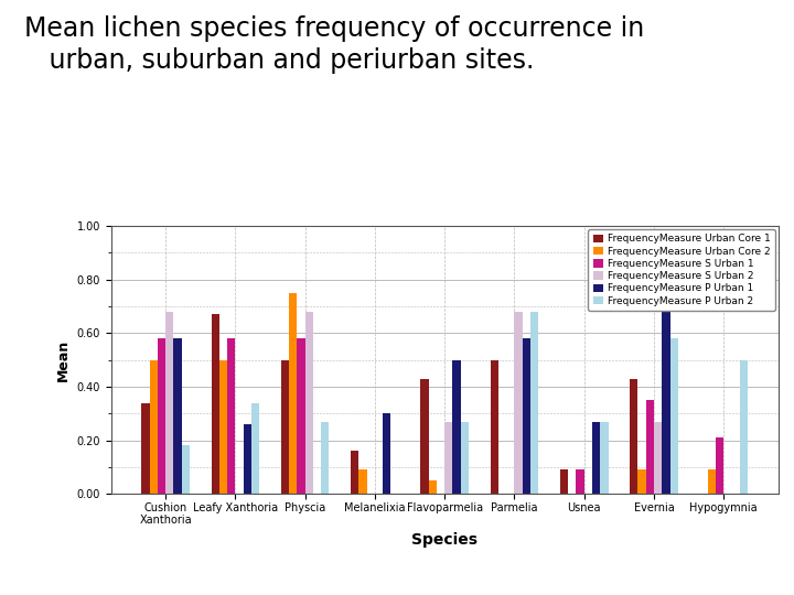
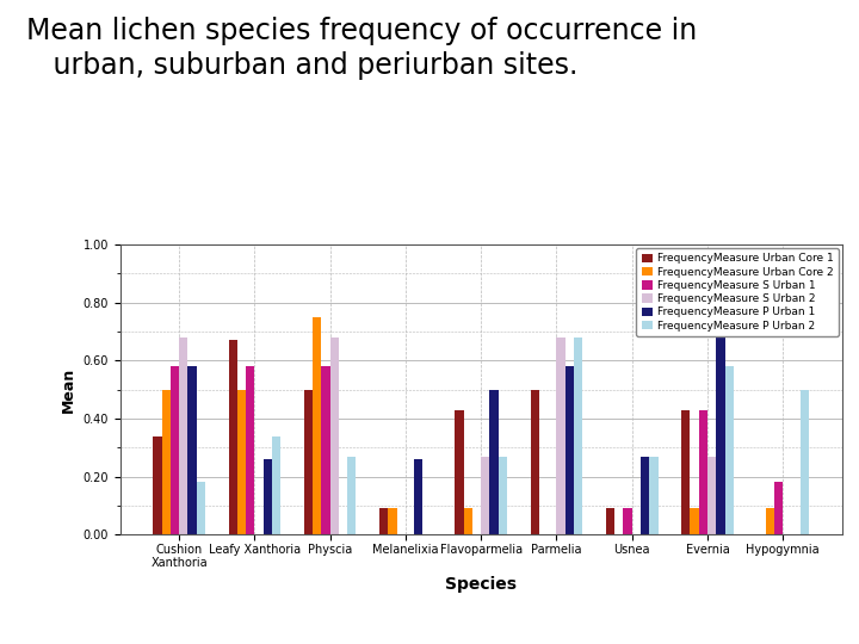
FrequencyMeasure Urban Core 1/Melanelixia: 0.16 -> 0.09
FrequencyMeasure P Urban 1/Melanelixia: 0.30 -> 0.26
FrequencyMeasure Urban Core 2/Flavoparmelia: 0.05 -> 0.09
FrequencyMeasure S Urban 1/Evernia: 0.35 -> 0.43
FrequencyMeasure S Urban 1/Hypogymnia: 0.21 -> 0.18
